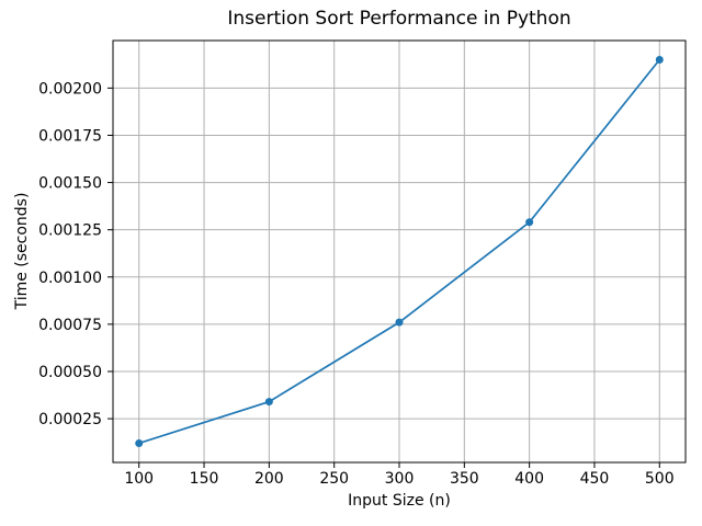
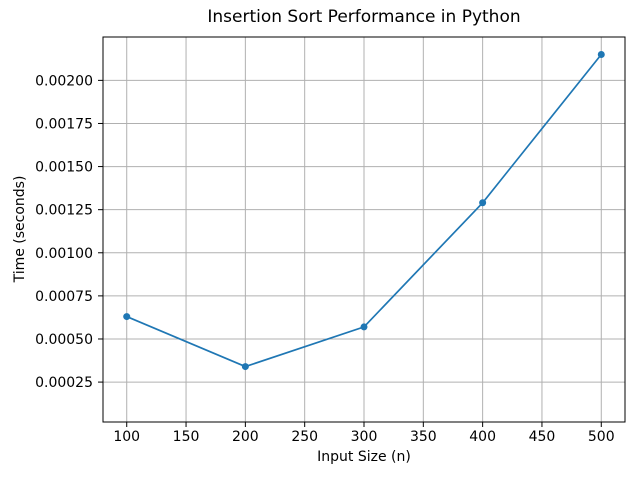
100: 0.00012 -> 0.00063
300: 0.00076 -> 0.00057
